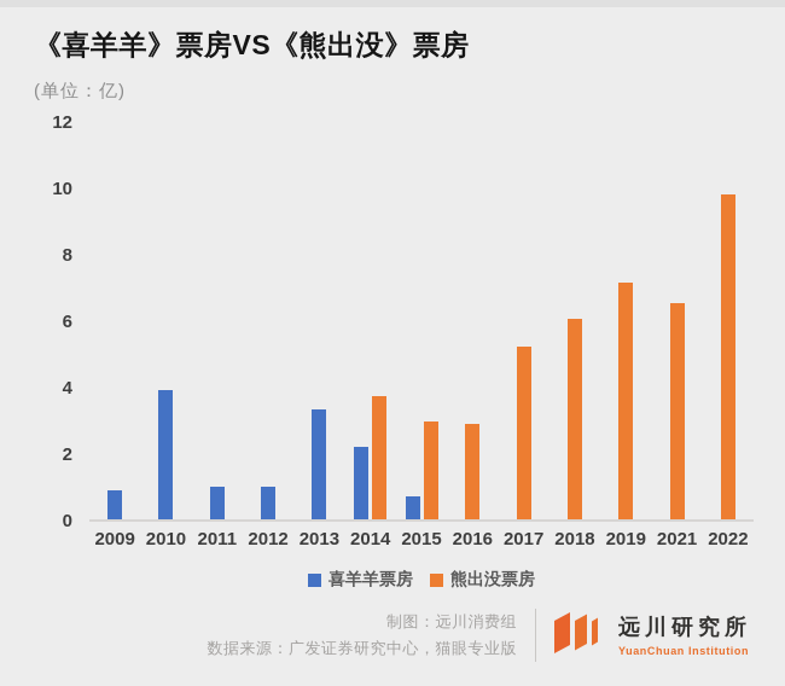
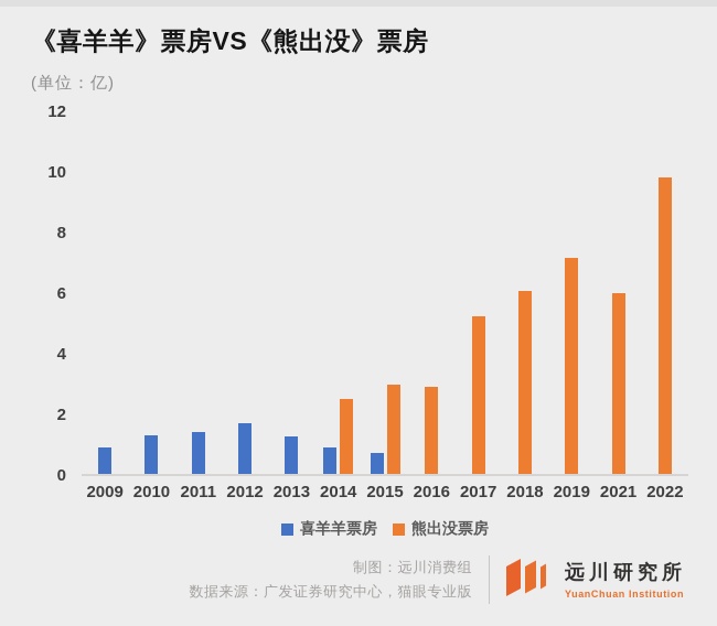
喜羊羊票房/2010: 3.9 -> 1.3
喜羊羊票房/2011: 1.0 -> 1.4
喜羊羊票房/2012: 1.0 -> 1.7
喜羊羊票房/2013: 3.3 -> 1.2
喜羊羊票房/2014: 2.2 -> 0.9
熊出没票房/2014: 3.7 -> 2.5
熊出没票房/2021: 6.5 -> 6.0
